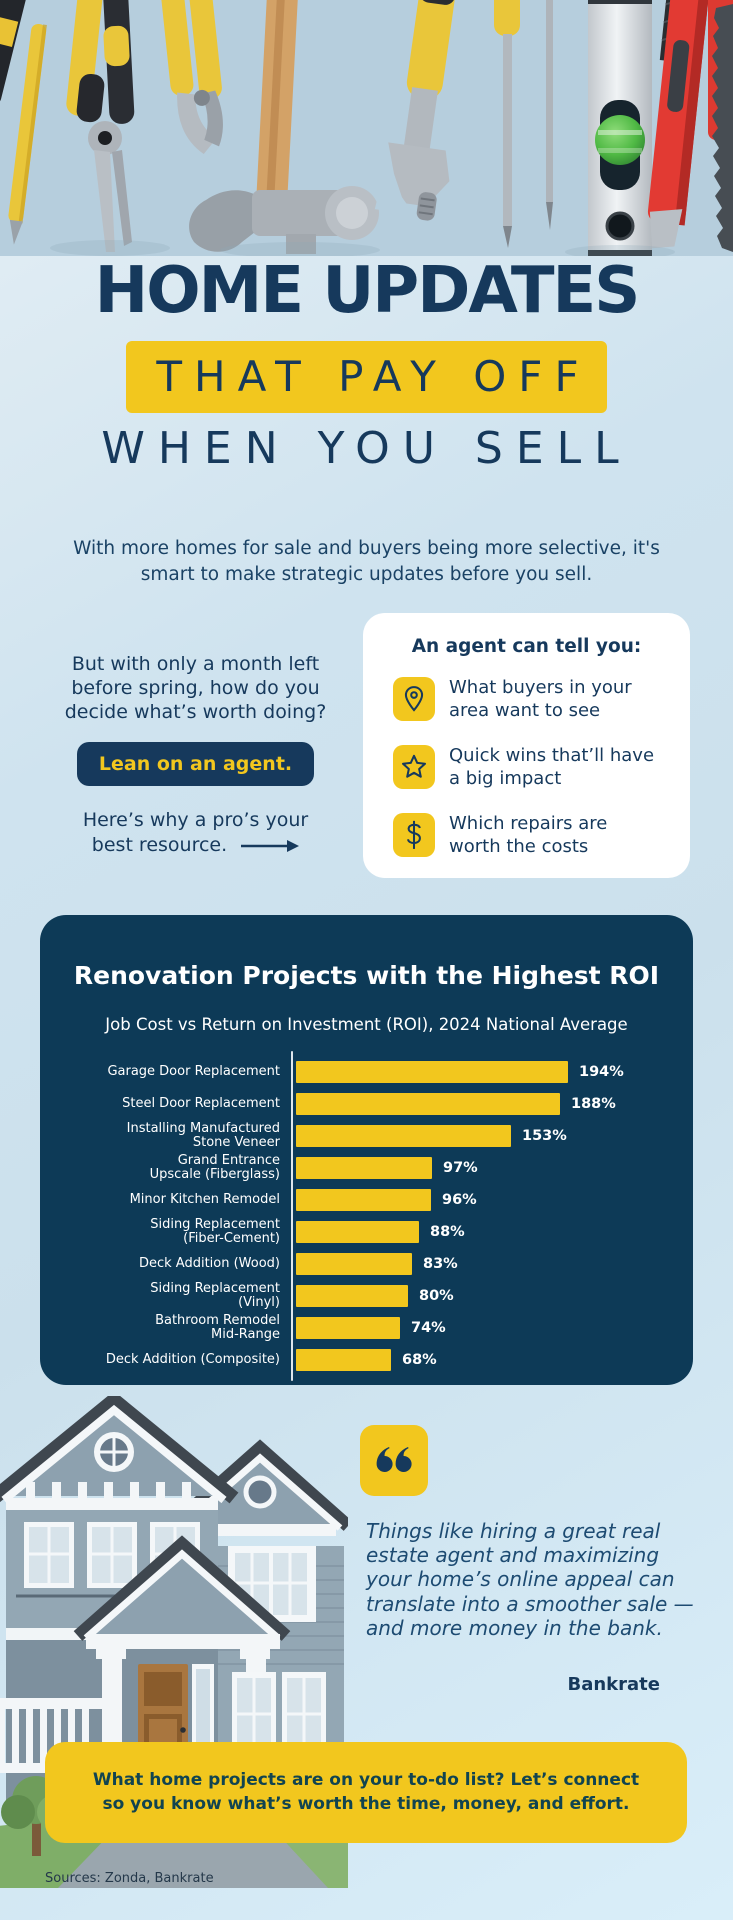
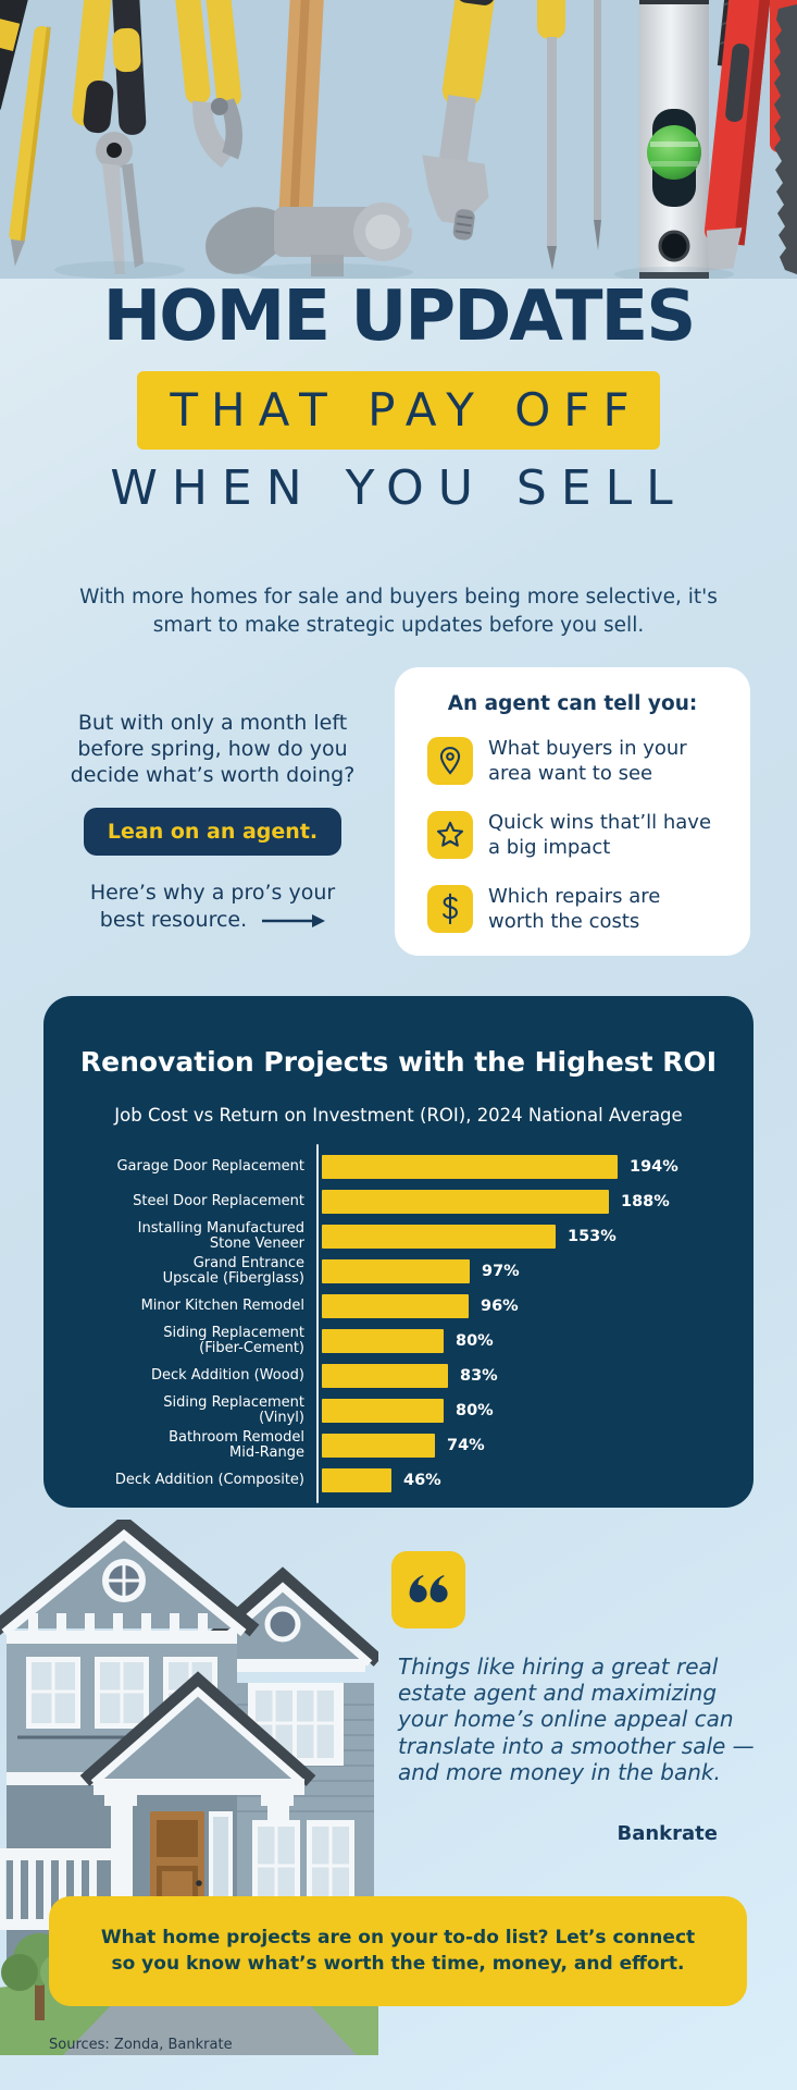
Siding Replacement (Fiber-Cement): 88% -> 80%
Deck Addition (Composite): 68% -> 46%
